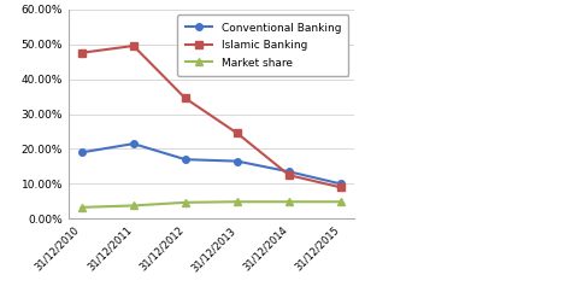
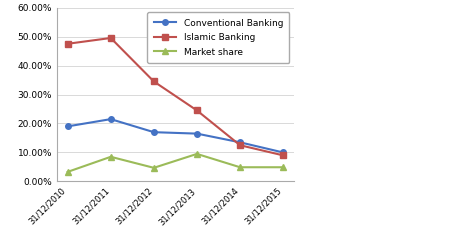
Market share/31/12/2011: 3.8% -> 8.5%
Market share/31/12/2013: 4.9% -> 9.5%
